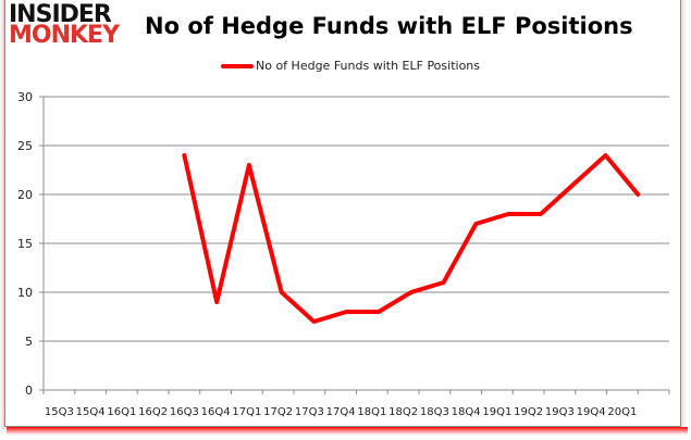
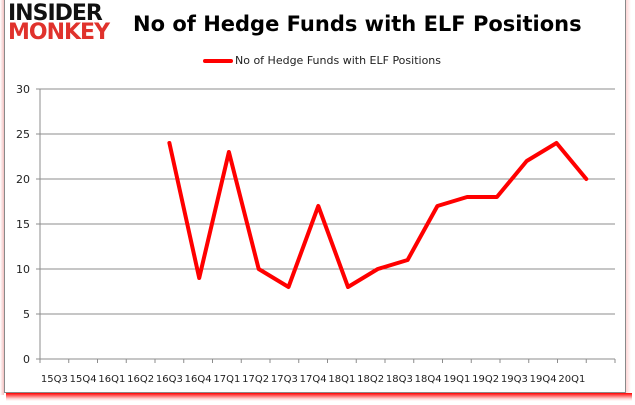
17Q3: 7 -> 8
17Q4: 8 -> 17
19Q3: 21 -> 22
